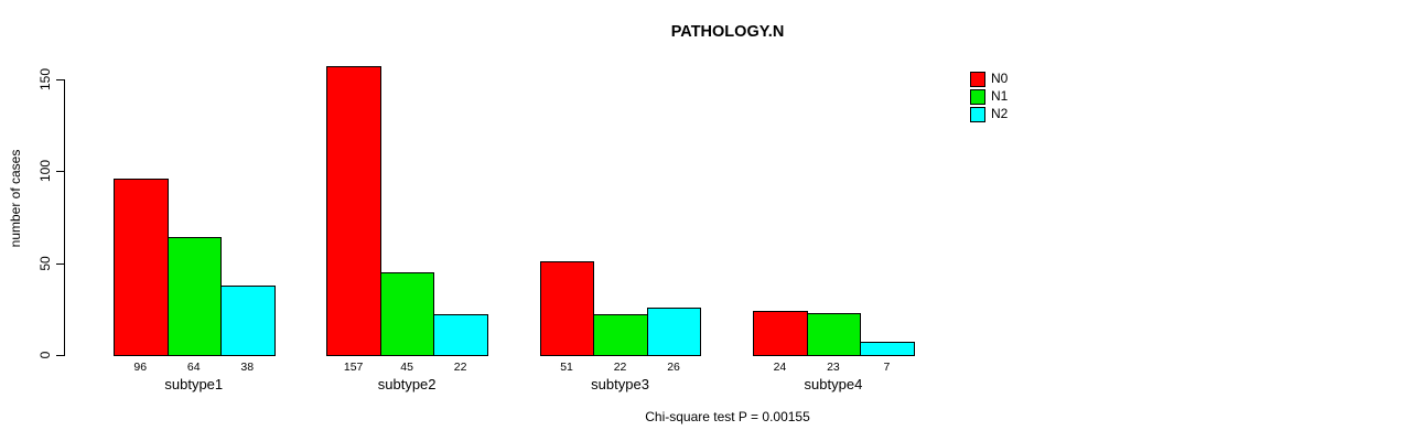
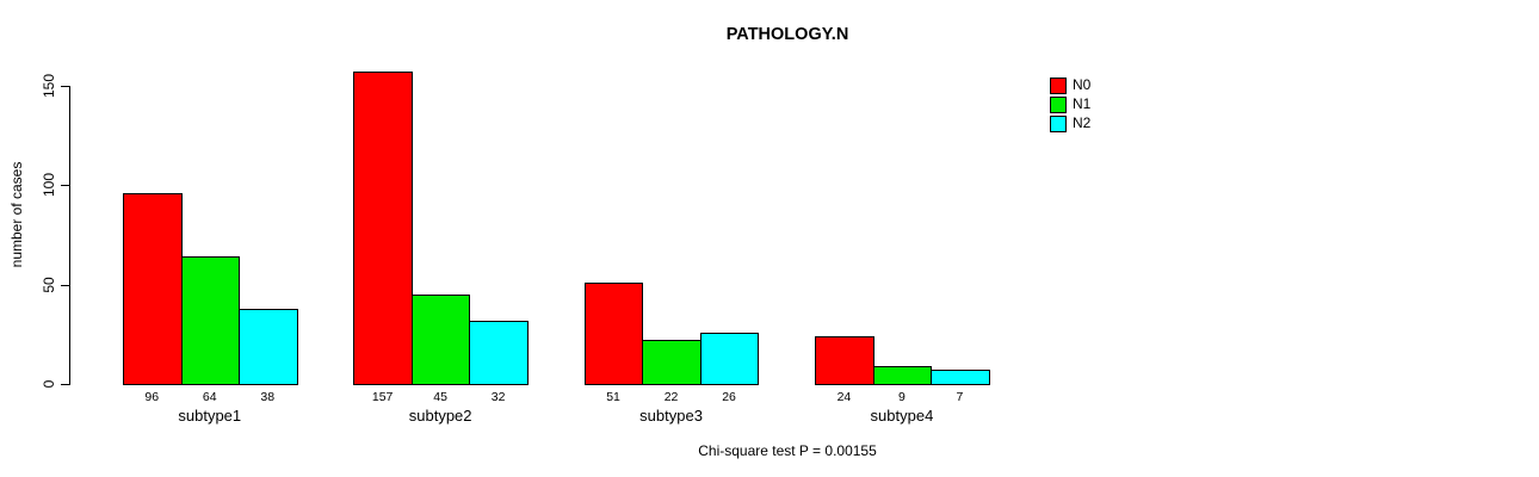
N2/subtype2: 22 -> 32
N1/subtype4: 23 -> 9
